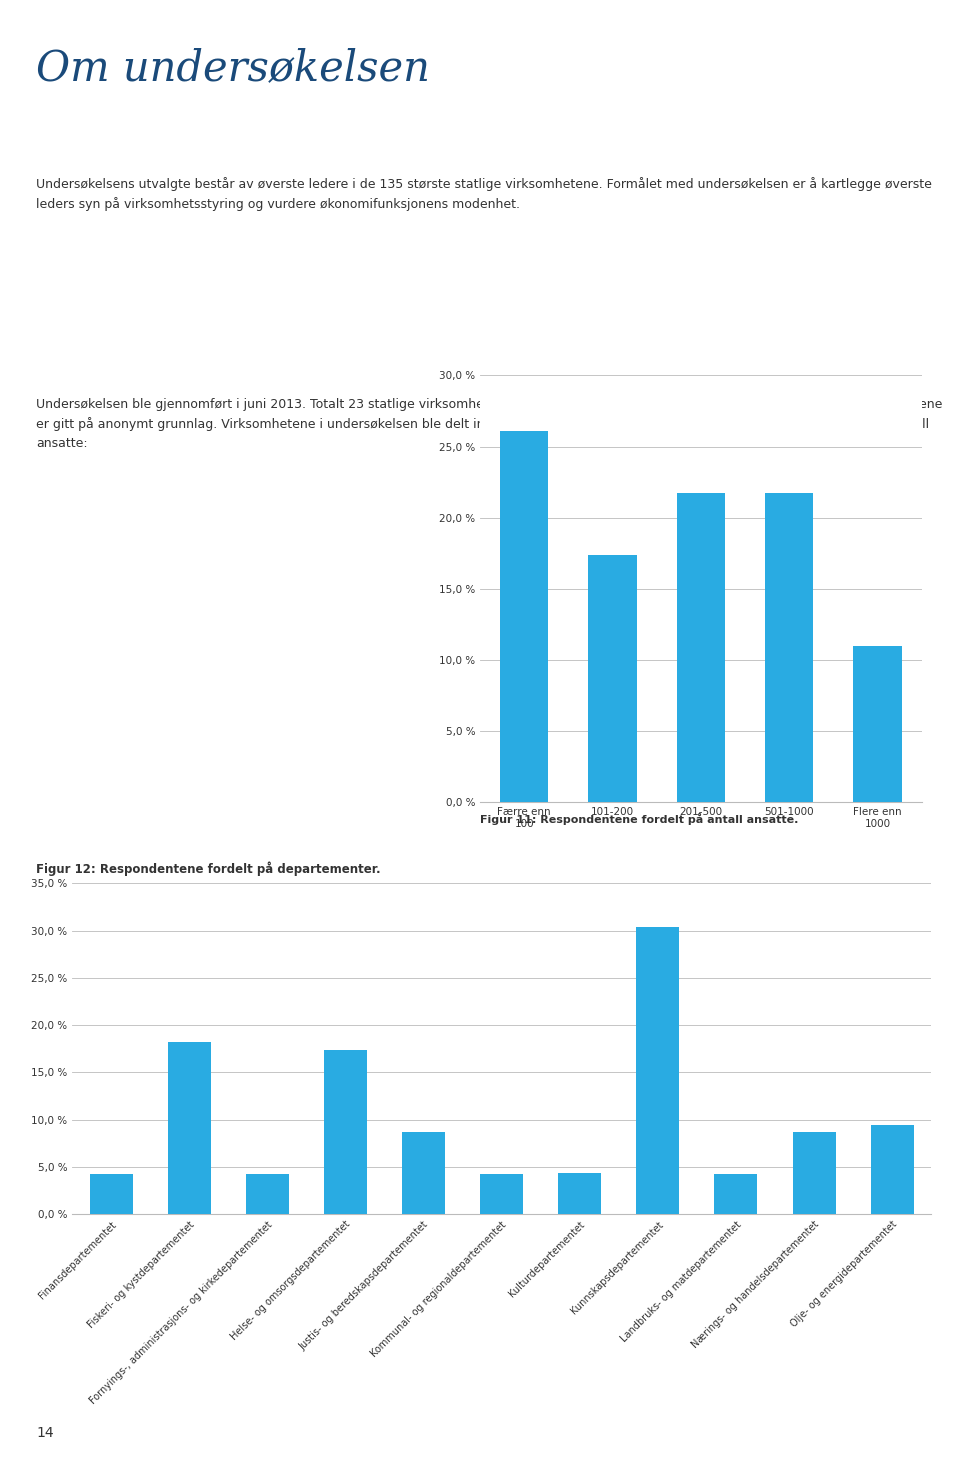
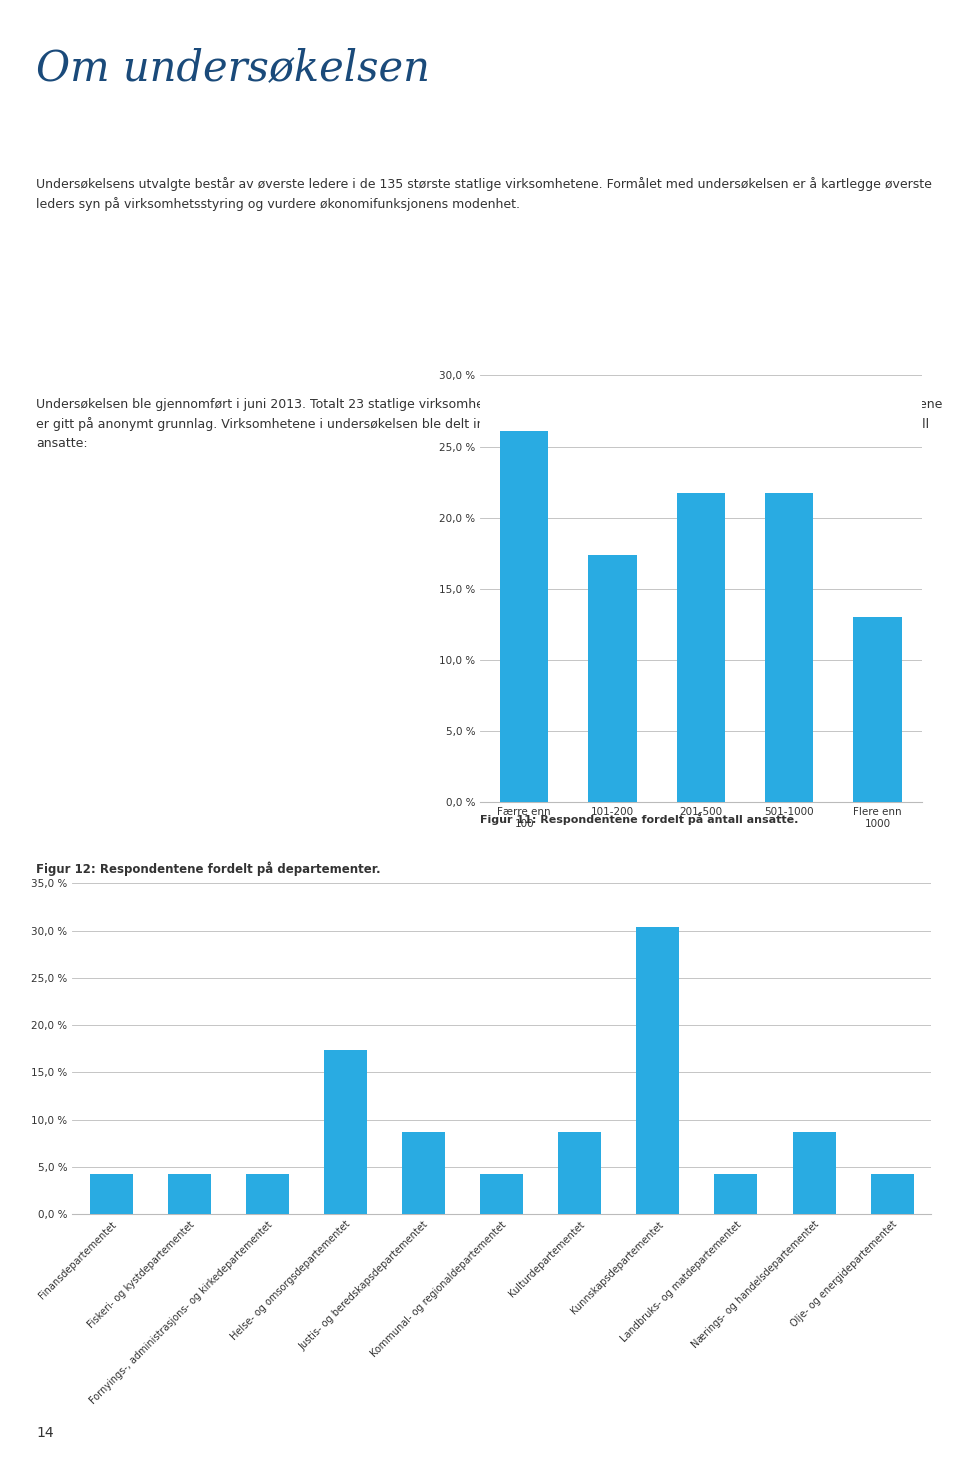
Flere enn 1000: 11,0 % -> 13,0 %
Fiskeri- og kystdepartementet: 18,2 % -> 4,3 %
Kulturdepartementet: 4,4 % -> 8,7 %
Olje- og energidepartementet: 9,4 % -> 4,3 %
